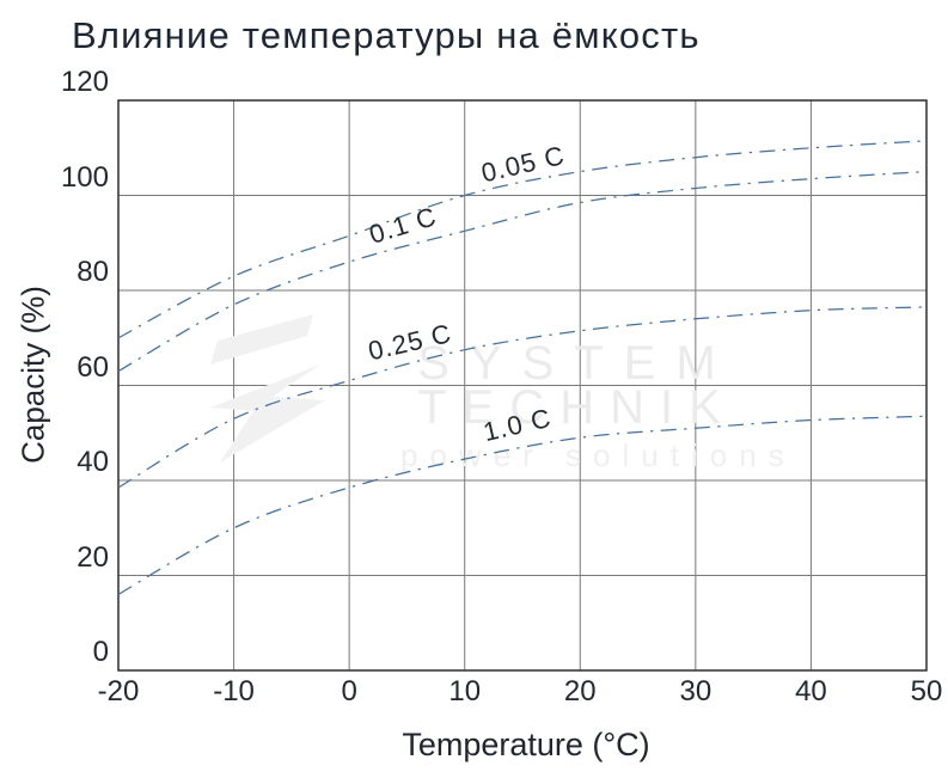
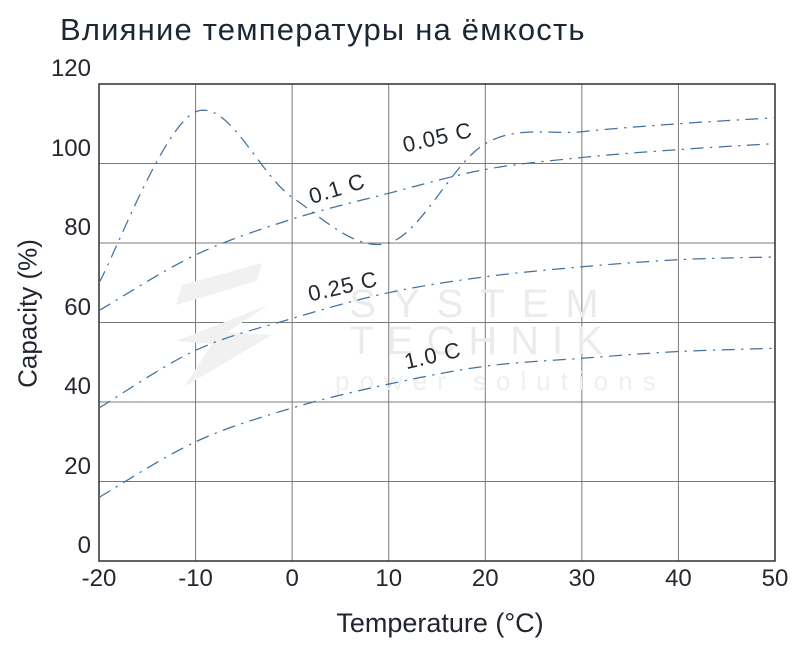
0.05 C/-10: 83 -> 113
0.05 C/10: 100 -> 80
